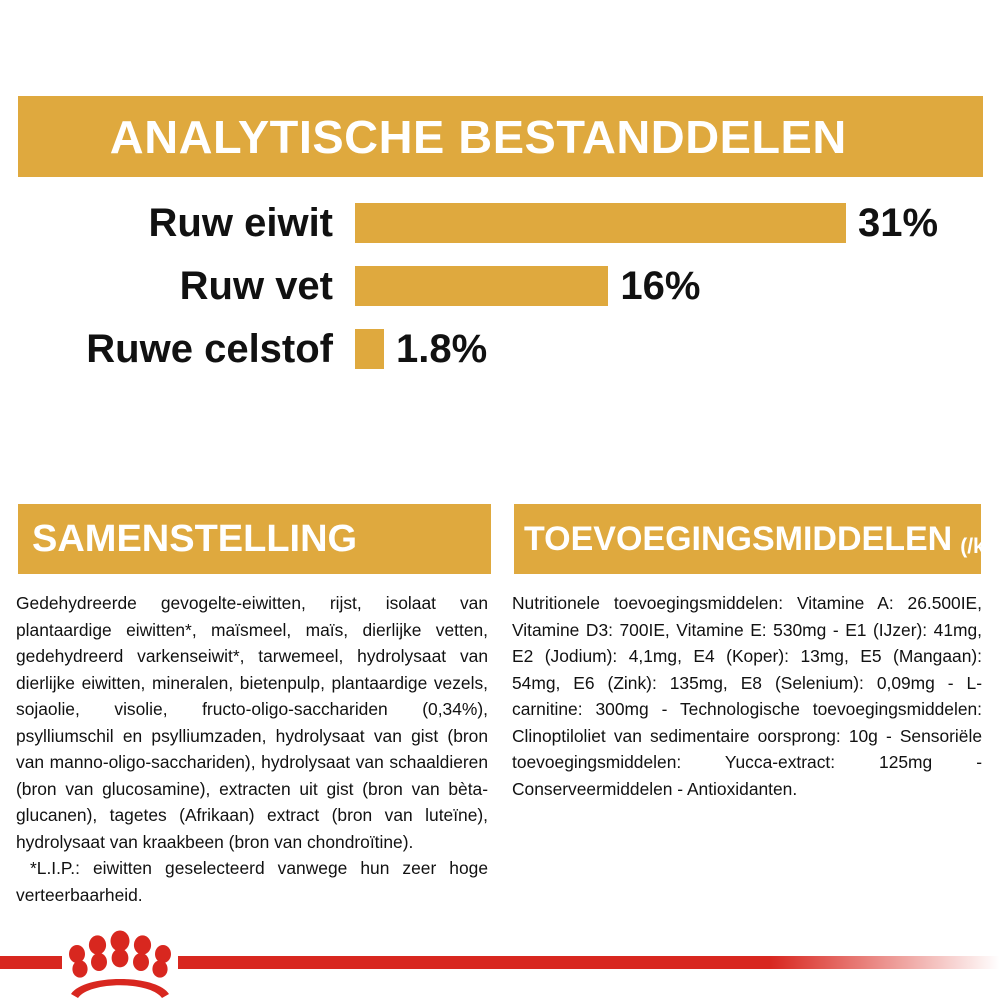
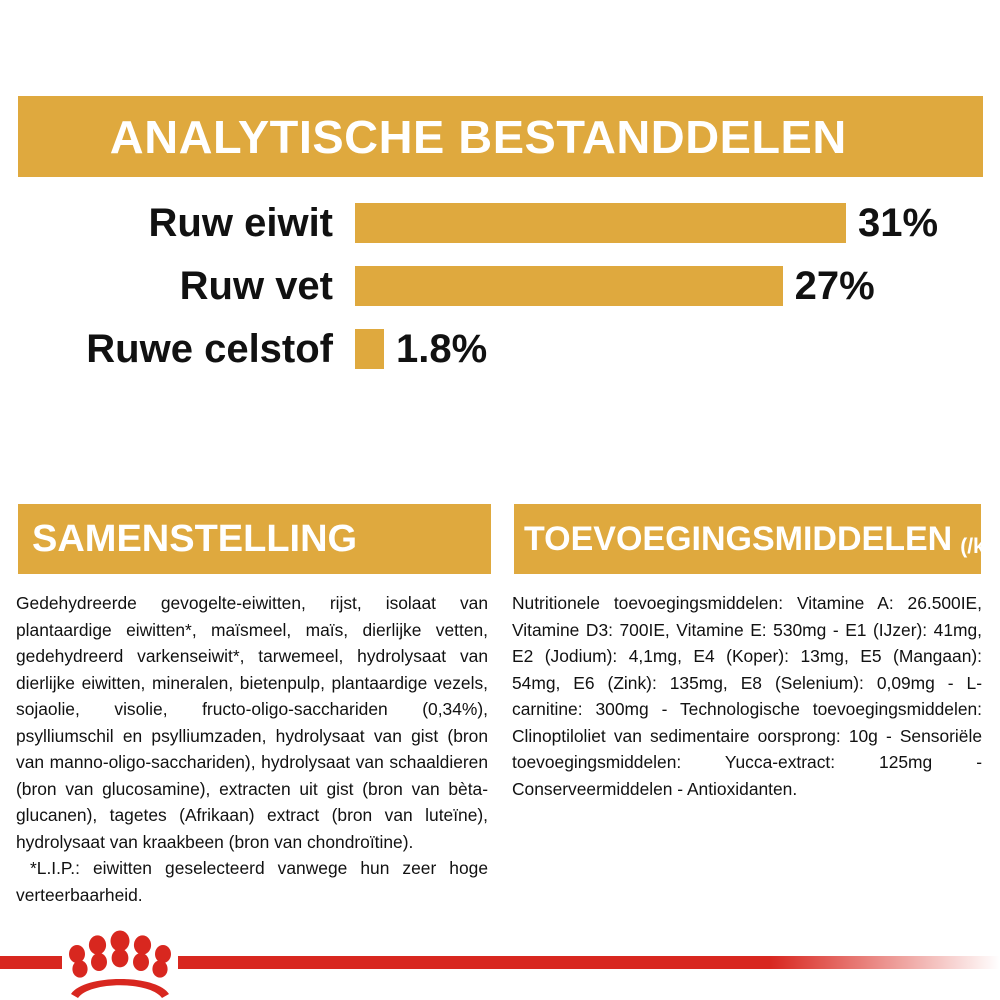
Ruw vet: 16% -> 27%
